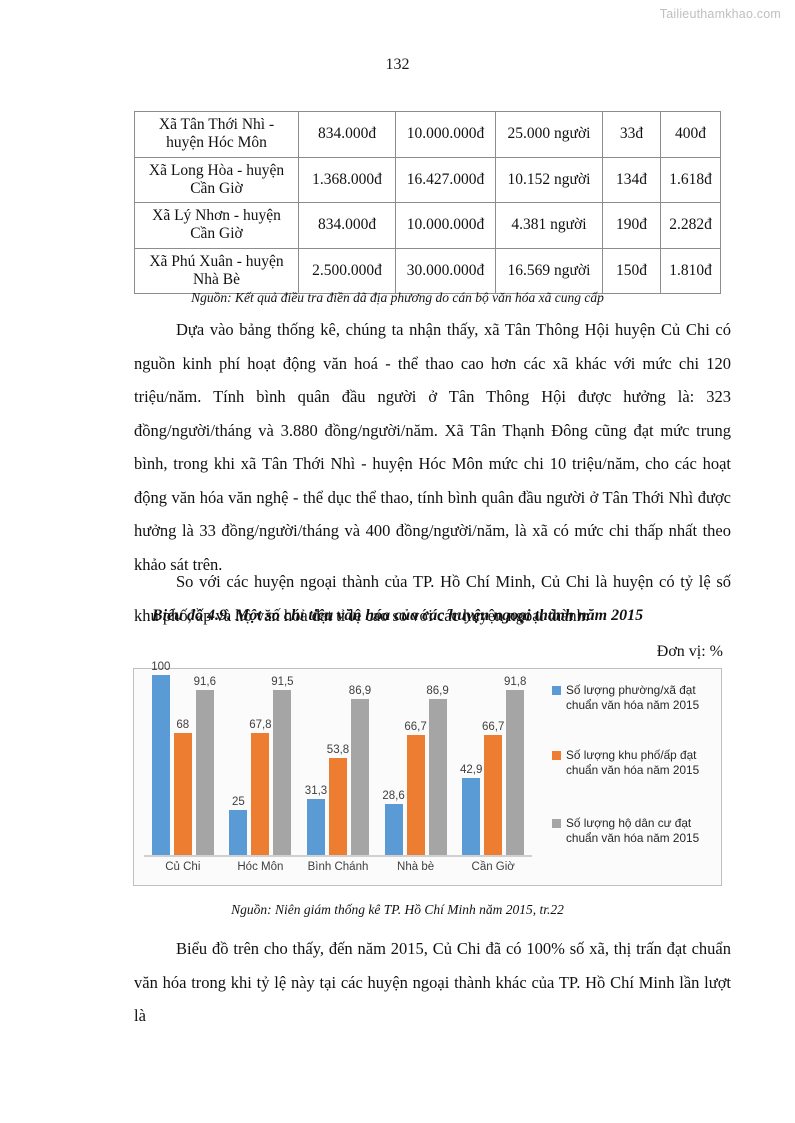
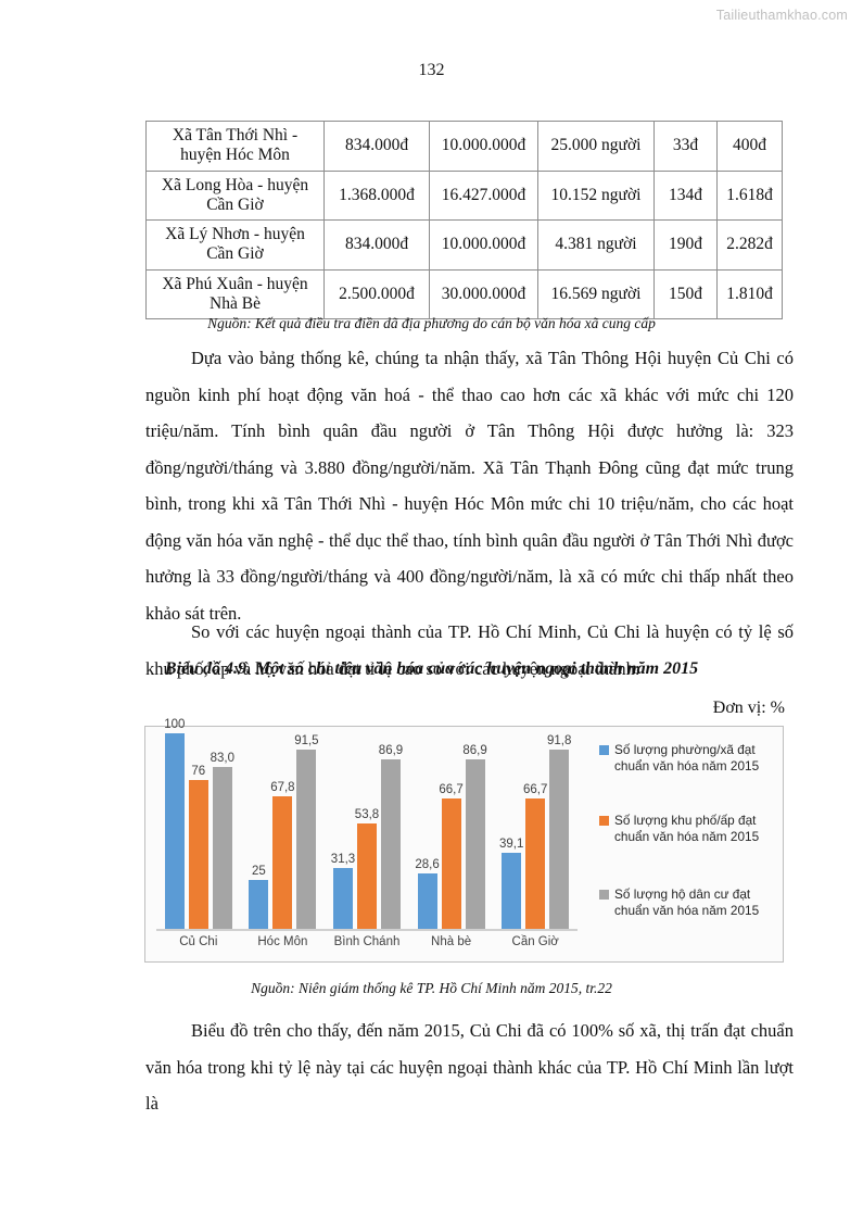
Số lượng khu phố/ấp đạt chuẩn văn hóa năm 2015/Củ Chi: 68 -> 76
Số lượng hộ dân cư đạt chuẩn văn hóa năm 2015/Củ Chi: 91,6 -> 83,0
Số lượng phường/xã đạt chuẩn văn hóa năm 2015/Cần Giờ: 42,9 -> 39,1
